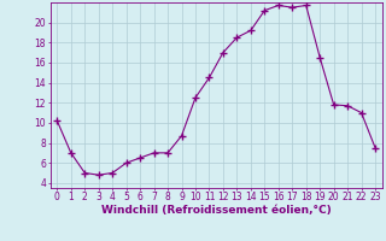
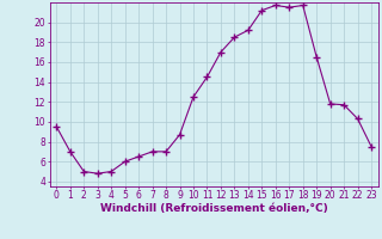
0: 10.2 -> 9.5
22: 11.0 -> 10.3
